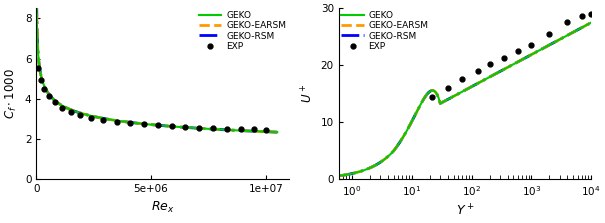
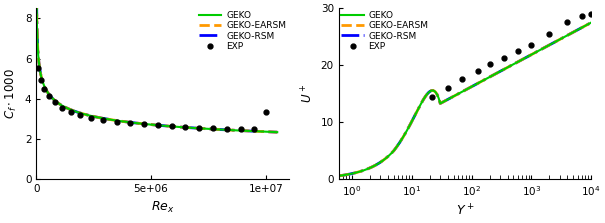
EXP/1e+07: 2.45 -> 3.35
